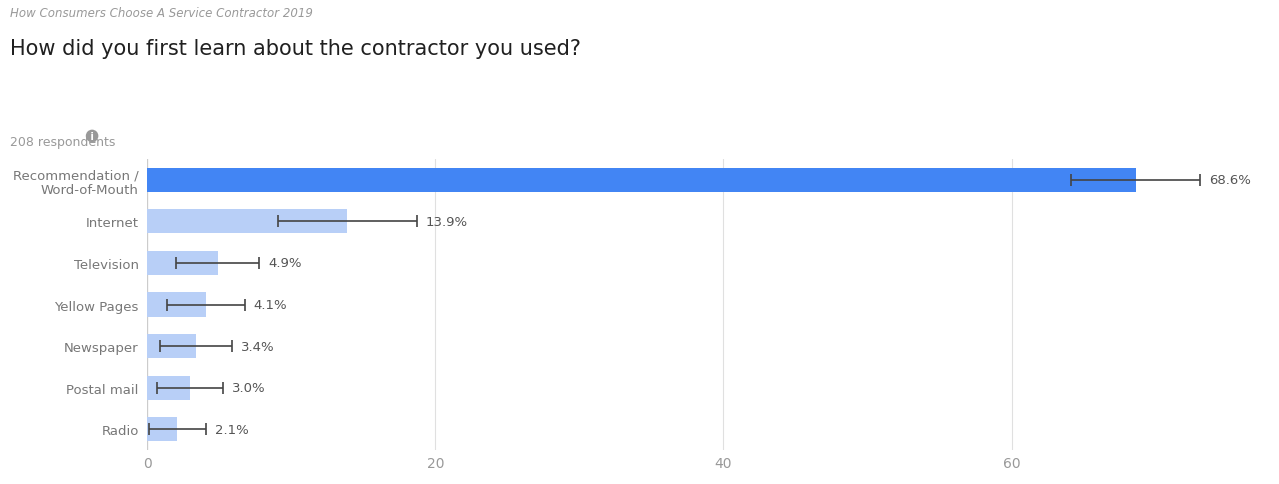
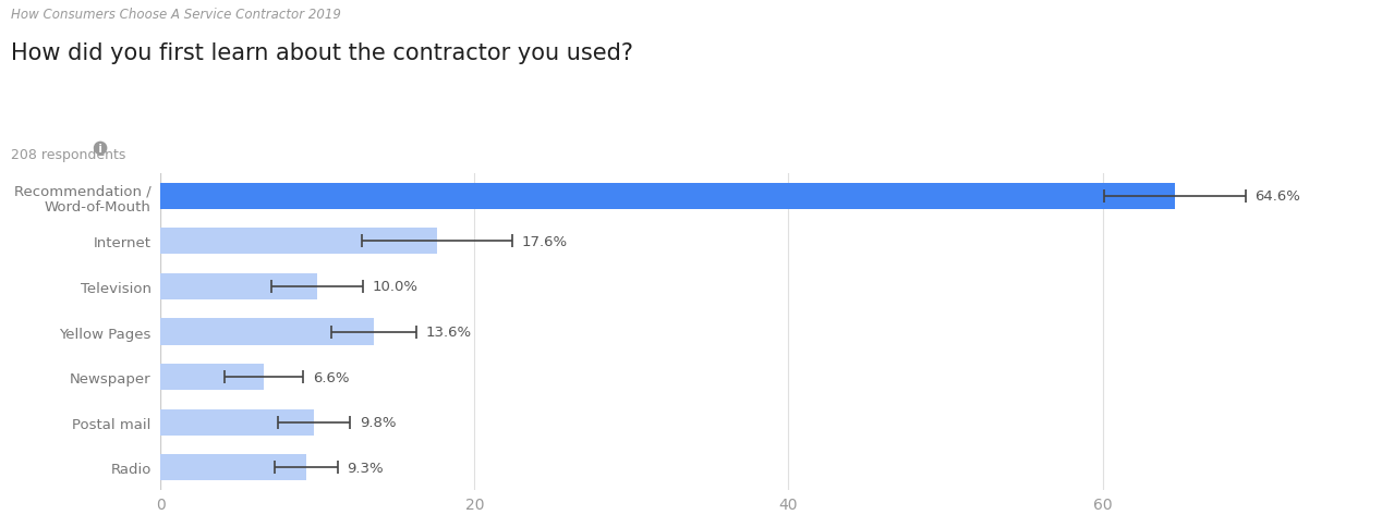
Recommendation / Word-of-Mouth: 68.6% -> 64.6%
Internet: 13.9% -> 17.6%
Television: 4.9% -> 10.0%
Yellow Pages: 4.1% -> 13.6%
Newspaper: 3.4% -> 6.6%
Postal mail: 3.0% -> 9.8%
Radio: 2.1% -> 9.3%
